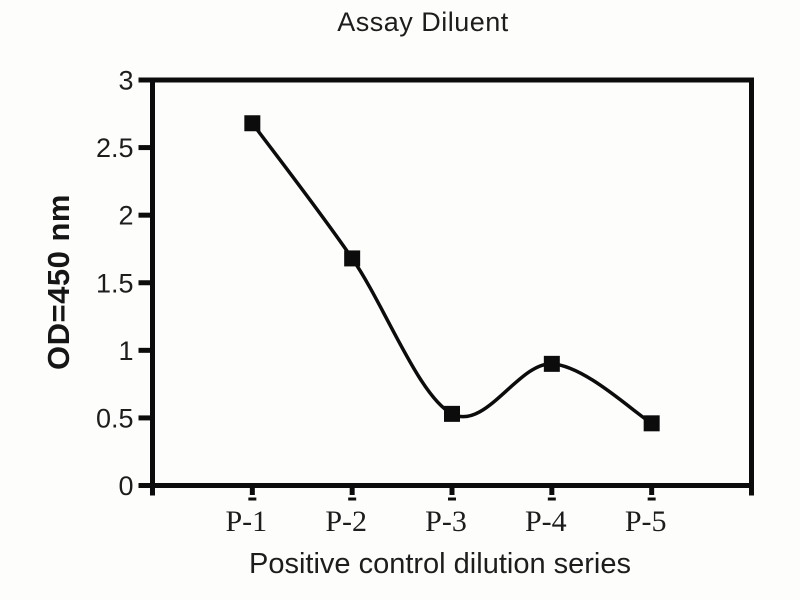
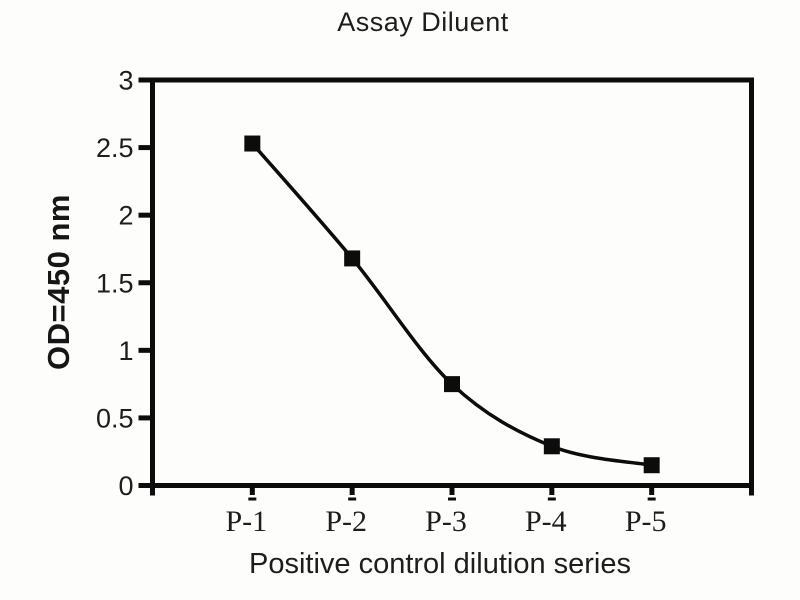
P-1: 2.68 -> 2.53
P-3: 0.53 -> 0.75
P-4: 0.90 -> 0.29
P-5: 0.46 -> 0.15
